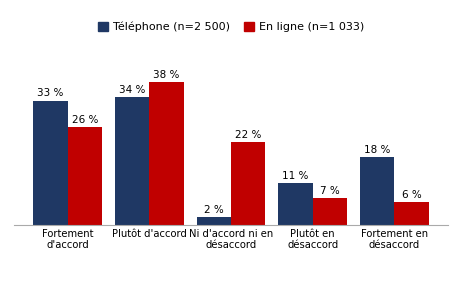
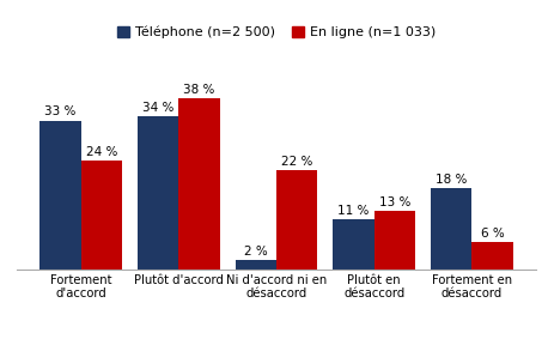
En ligne (n=1 033)/Fortement d'accord: 26 -> 24
En ligne (n=1 033)/Plutôt en désaccord: 7 -> 13
